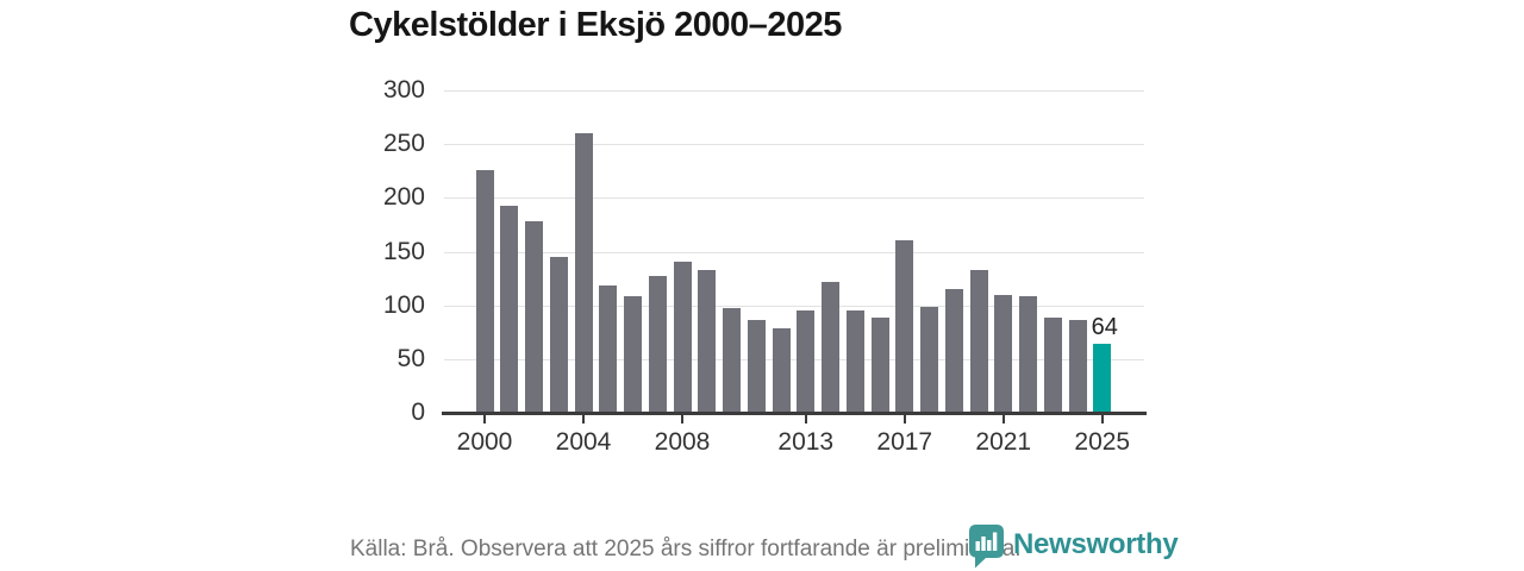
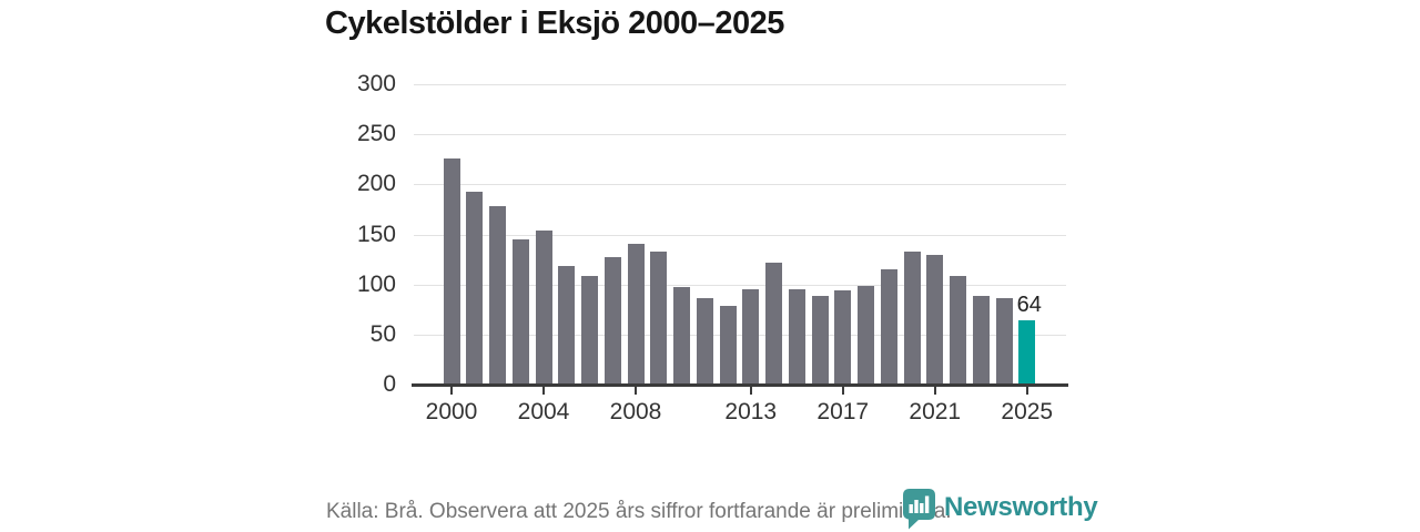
2004: 260 -> 150
2017: 160 -> 90
2021: 110 -> 130
